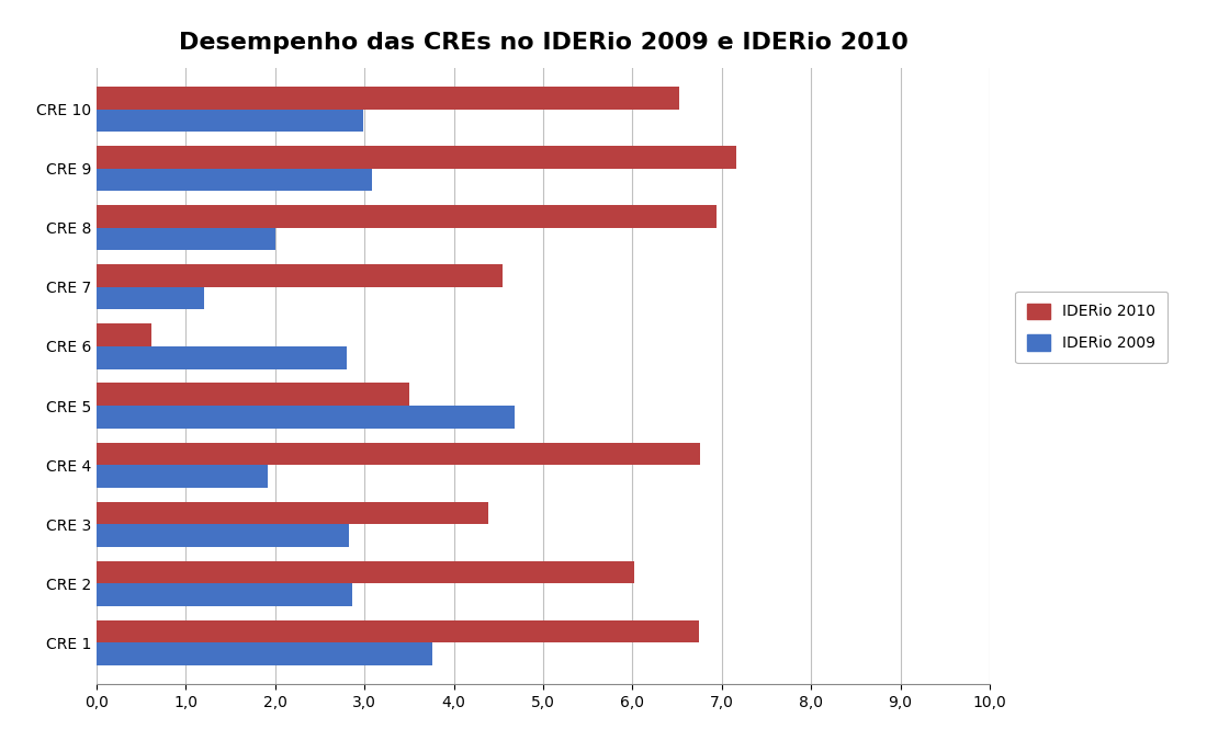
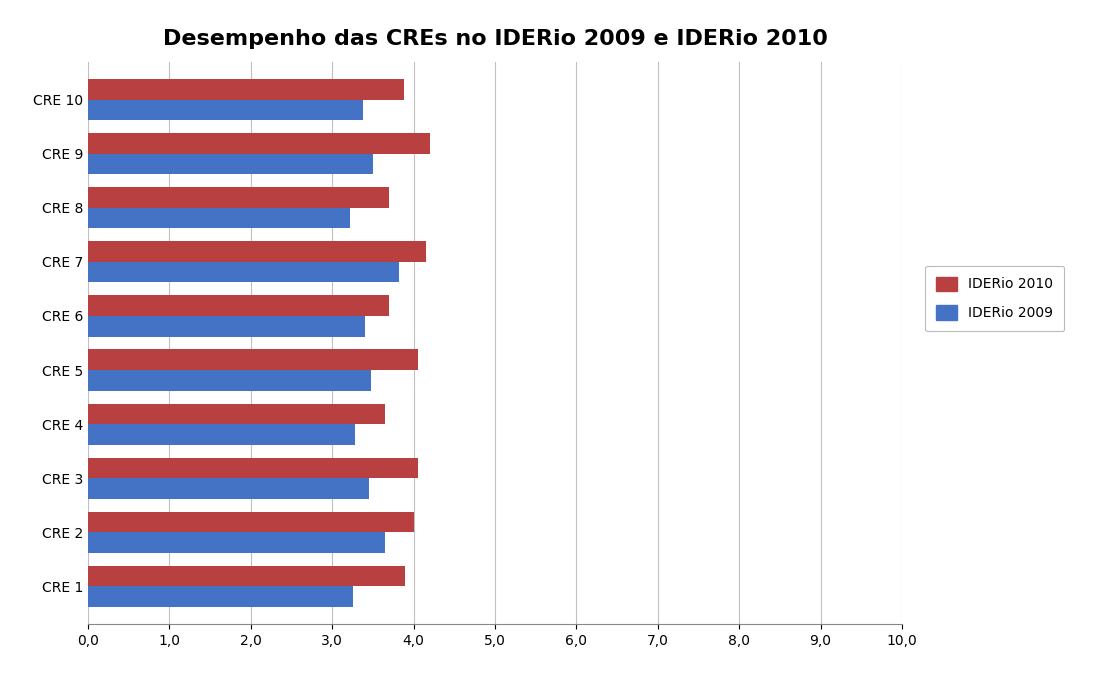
IDERio 2010/CRE 10: 6,52 -> 3,88
IDERio 2009/CRE 10: 2,98 -> 3,38
IDERio 2010/CRE 9: 7,16 -> 4,20
IDERio 2009/CRE 9: 3,08 -> 3,50
IDERio 2010/CRE 8: 6,94 -> 3,70
IDERio 2009/CRE 8: 2,00 -> 3,22
IDERio 2010/CRE 7: 4,54 -> 4,15
IDERio 2009/CRE 7: 1,20 -> 3,82
IDERio 2010/CRE 6: 0,62 -> 3,70
IDERio 2009/CRE 6: 2,80 -> 3,40
IDERio 2010/CRE 5: 3,50 -> 4,05
IDERio 2009/CRE 5: 4,68 -> 3,48
IDERio 2010/CRE 4: 6,76 -> 3,65
IDERio 2009/CRE 4: 1,92 -> 3,28
IDERio 2010/CRE 3: 4,38 -> 4,05
IDERio 2009/CRE 3: 2,82 -> 3,45
IDERio 2010/CRE 2: 6,02 -> 4,00
IDERio 2009/CRE 2: 2,86 -> 3,65
IDERio 2010/CRE 1: 6,74 -> 3,90
IDERio 2009/CRE 1: 3,76 -> 3,25
